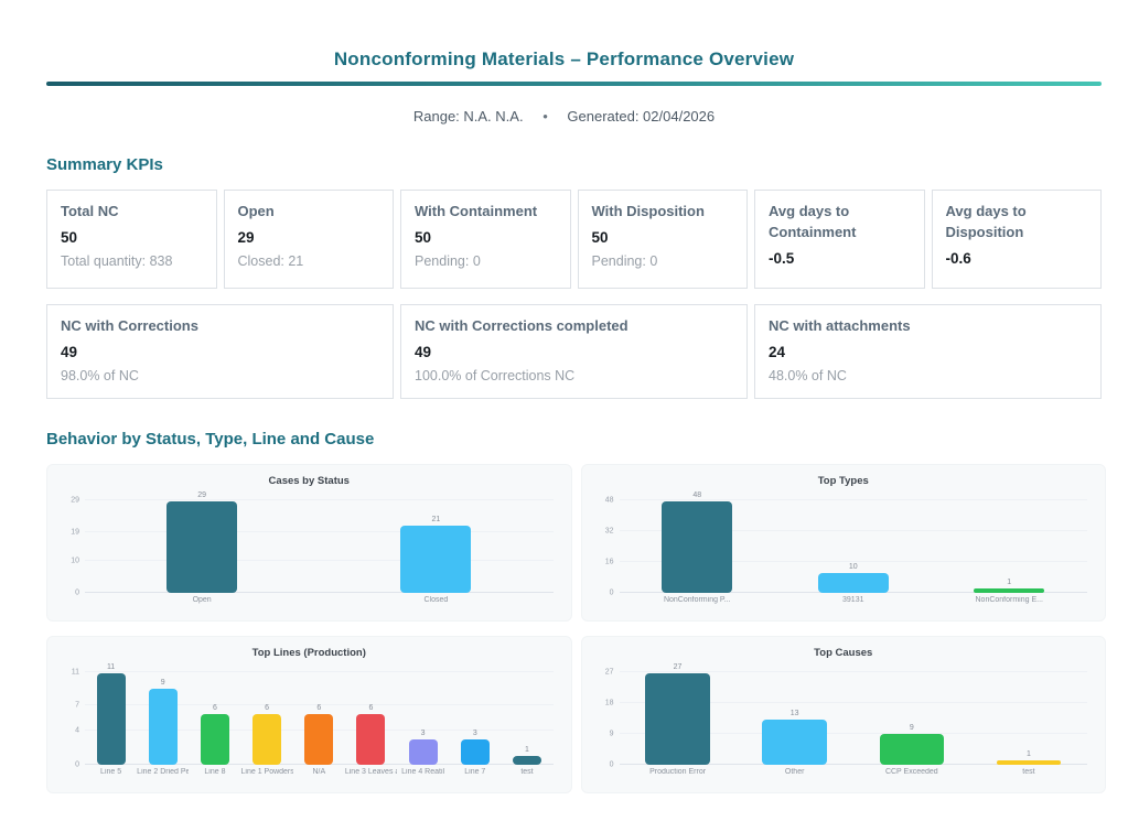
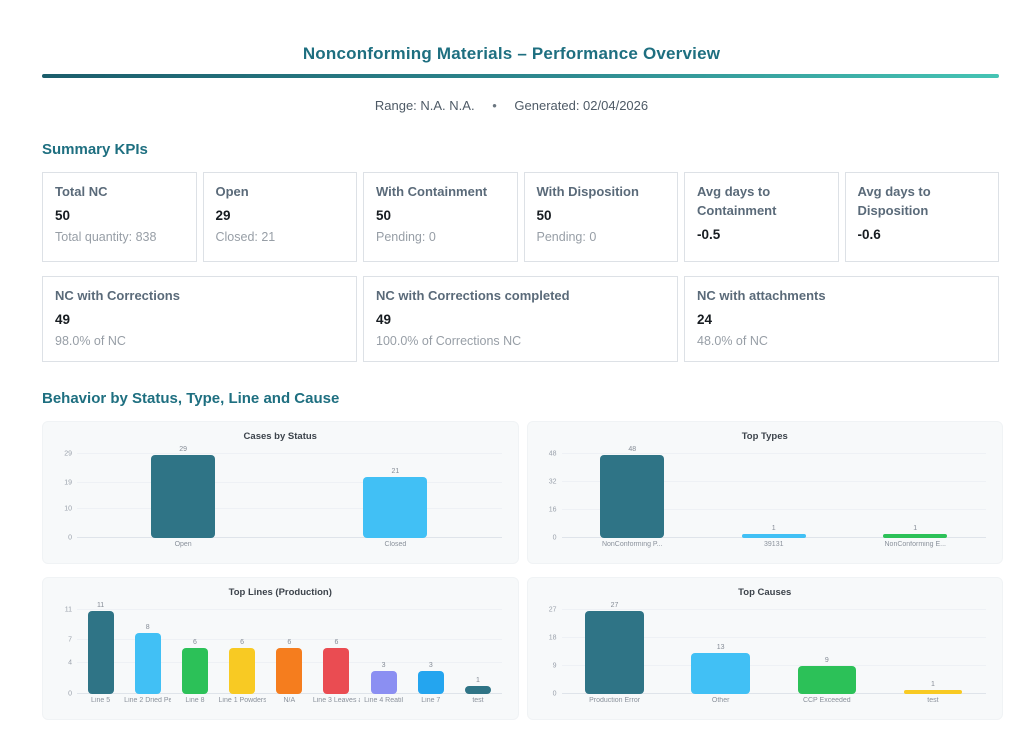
Top Types/39131: 10 -> 1
Top Lines (Production)/Line 2 Dried Pe...: 9 -> 8
